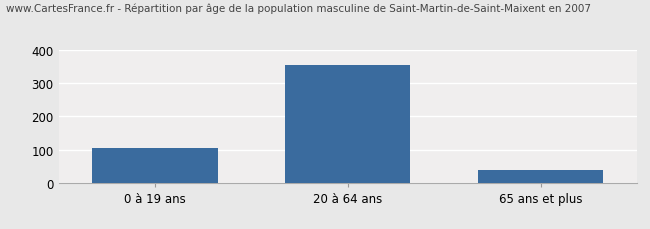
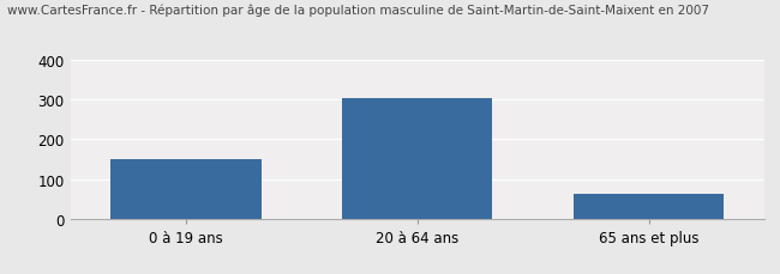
0 à 19 ans: 105 -> 150
20 à 64 ans: 355 -> 302
65 ans et plus: 40 -> 62
